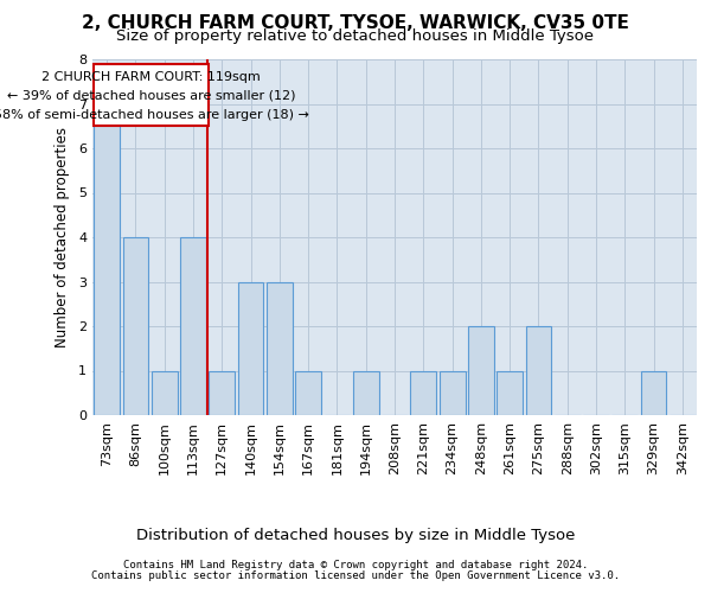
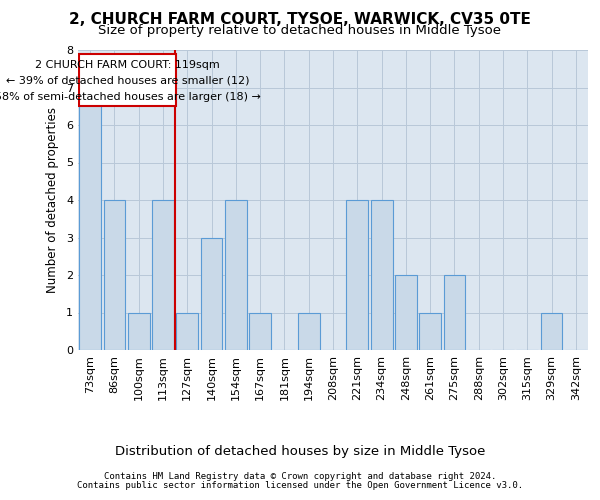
154sqm: 3 -> 4
221sqm: 1 -> 4
234sqm: 1 -> 4
